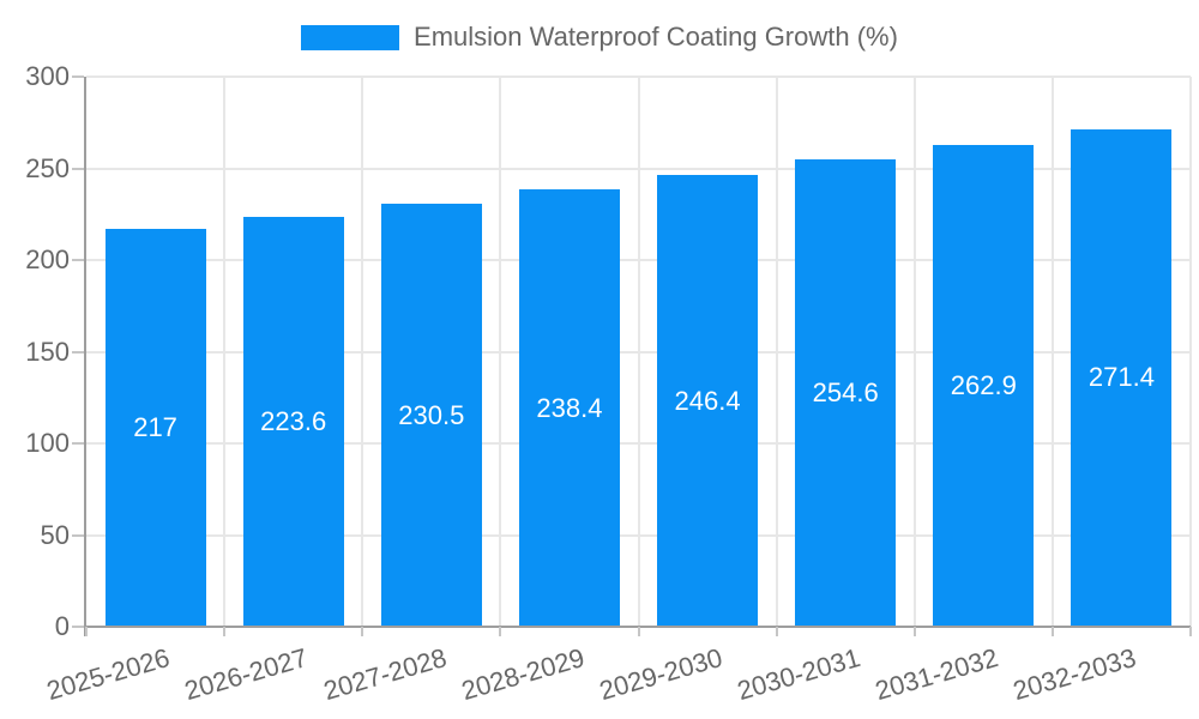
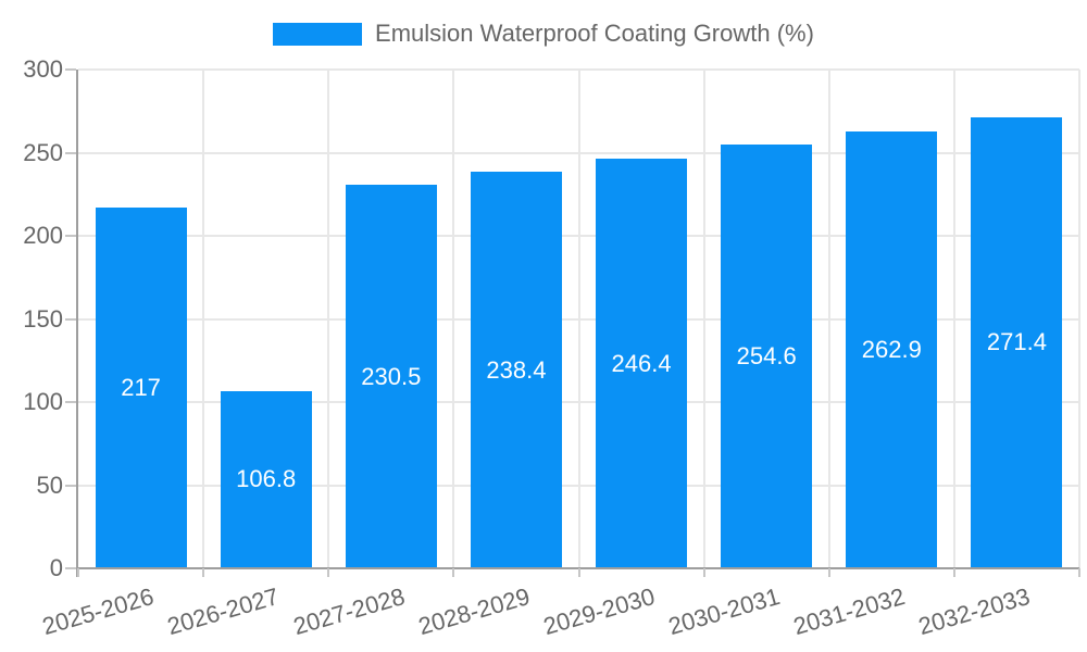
2026-2027: 223.6 -> 106.8
